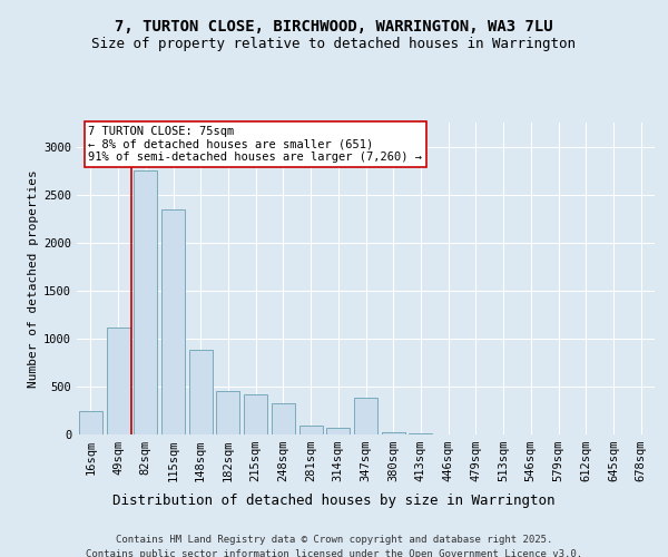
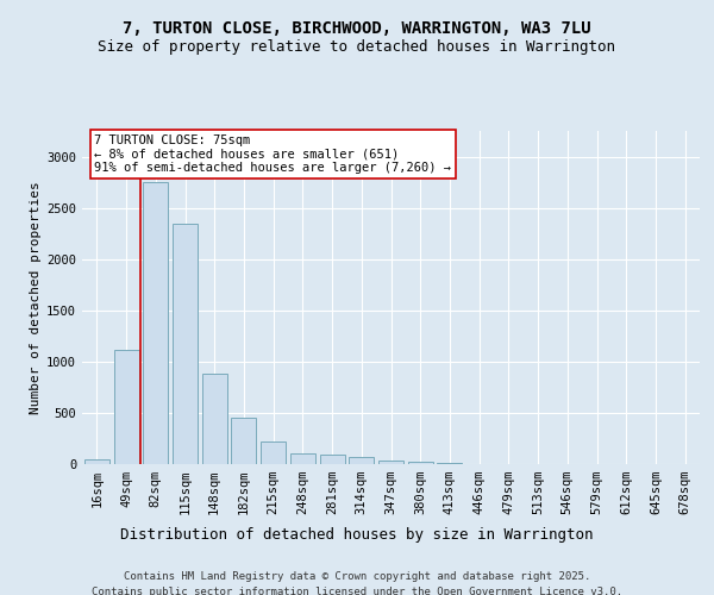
16sqm: 240 -> 50
215sqm: 420 -> 220
248sqm: 320 -> 110
347sqm: 380 -> 40
